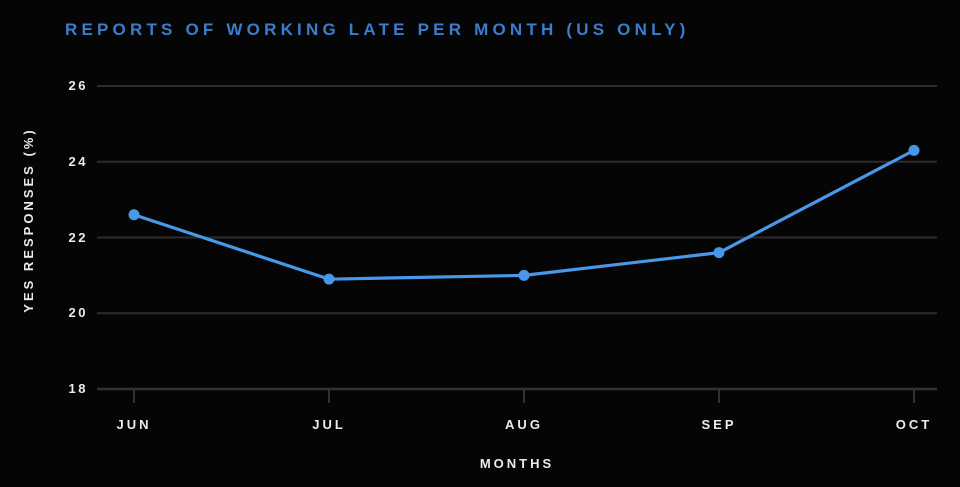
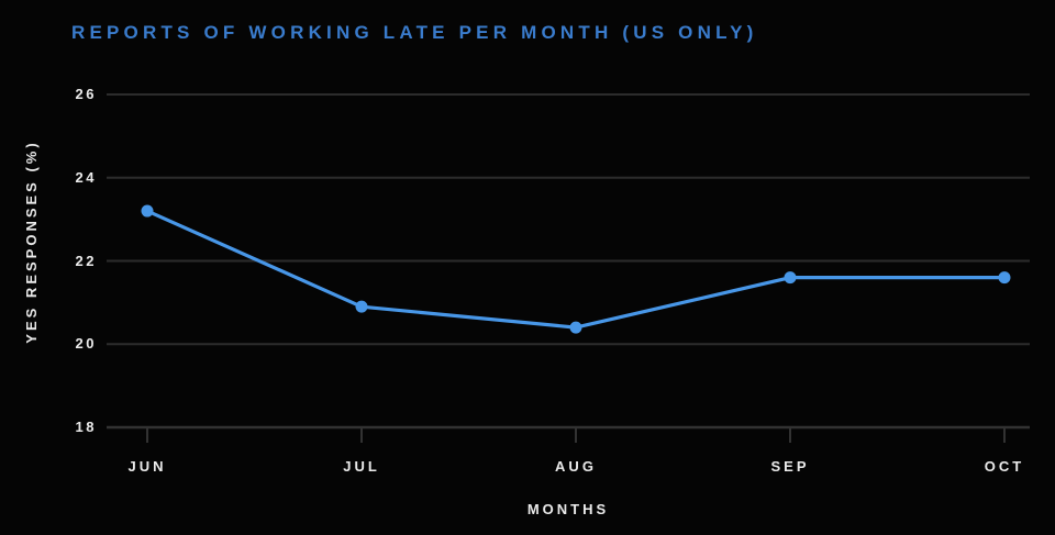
JUN: 22.6 -> 23.2
AUG: 21.0 -> 20.4
OCT: 24.3 -> 21.6
